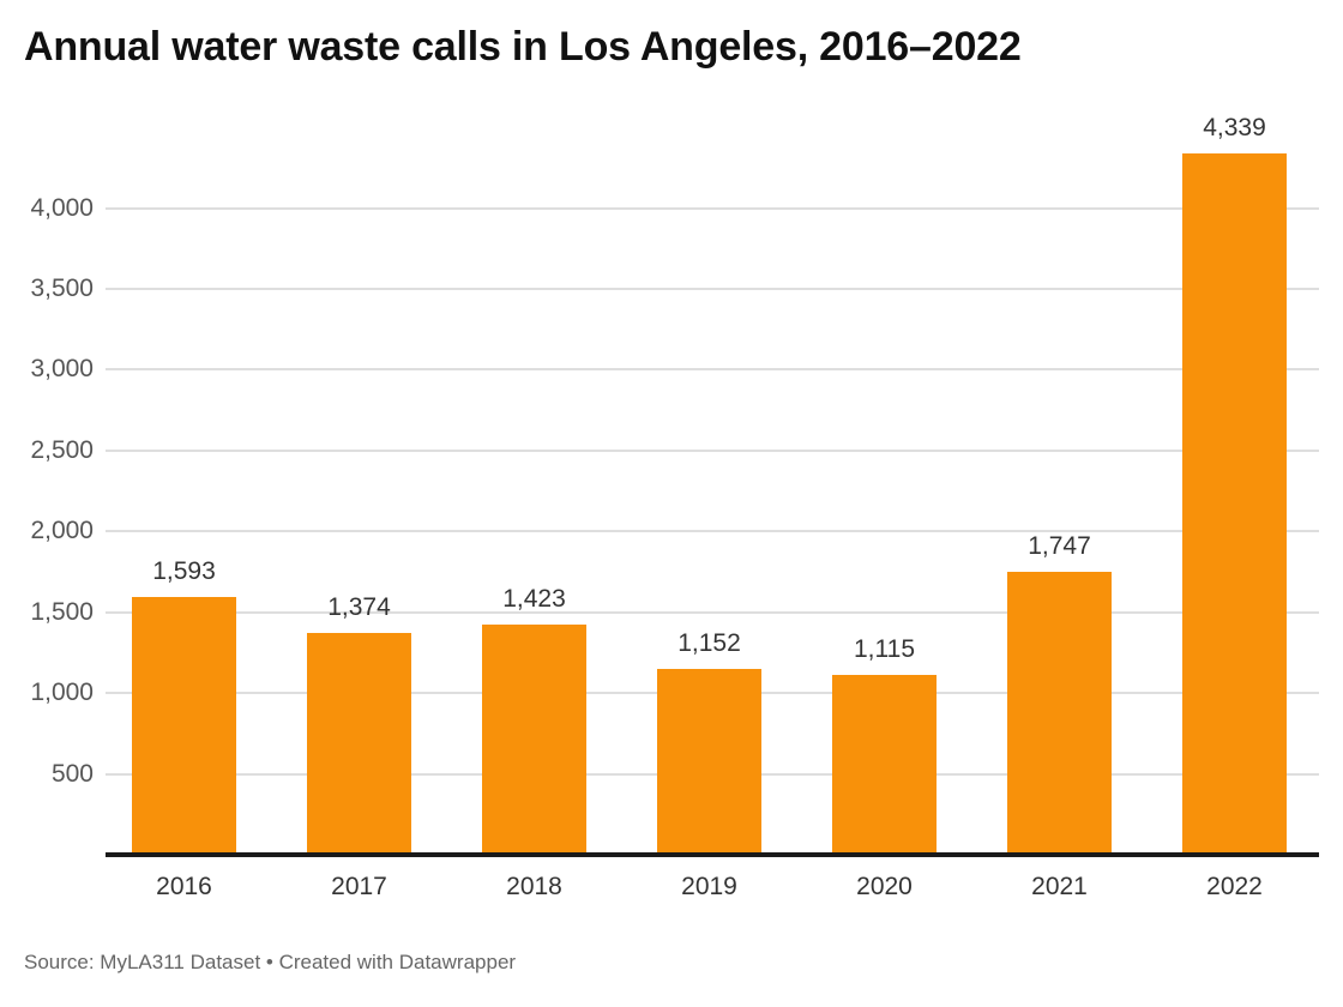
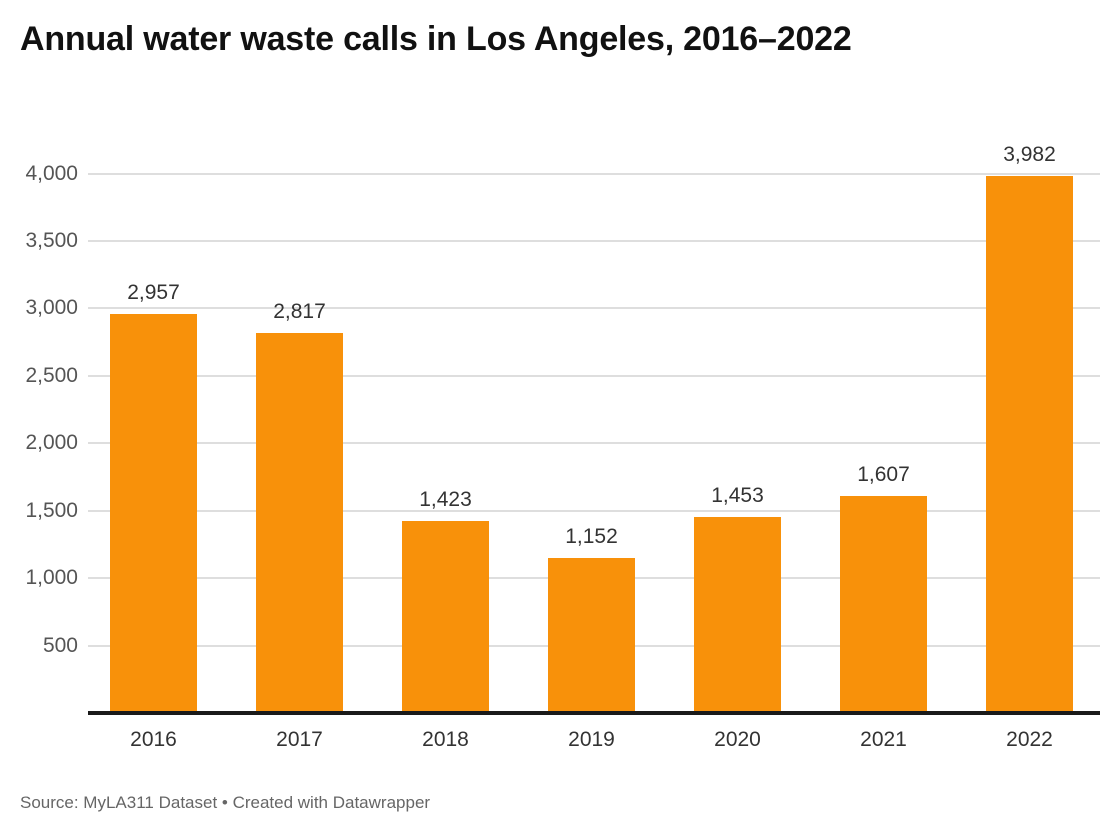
2016: 1,593 -> 2,957
2017: 1,374 -> 2,817
2020: 1,115 -> 1,453
2021: 1,747 -> 1,607
2022: 4,339 -> 3,982
